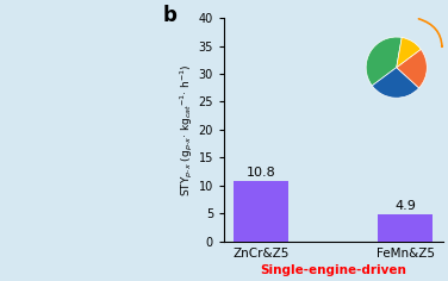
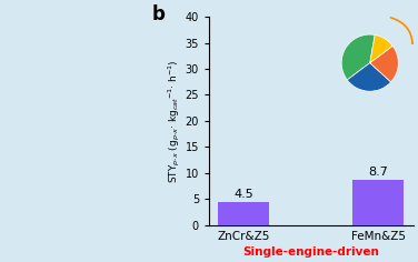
ZnCr&Z5: 10.8 -> 4.5
FeMn&Z5: 4.9 -> 8.7
